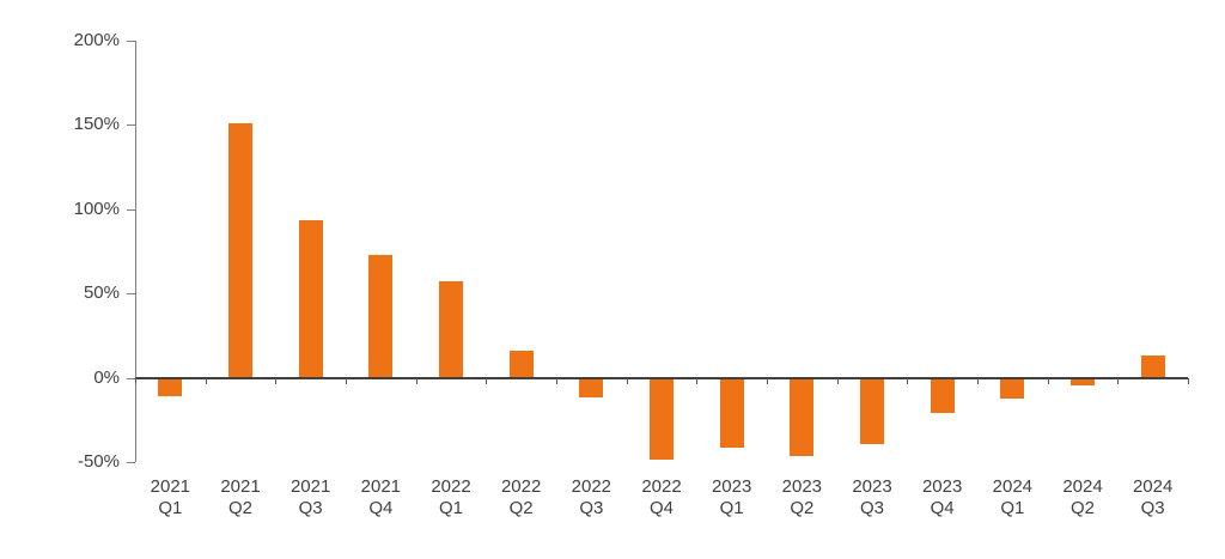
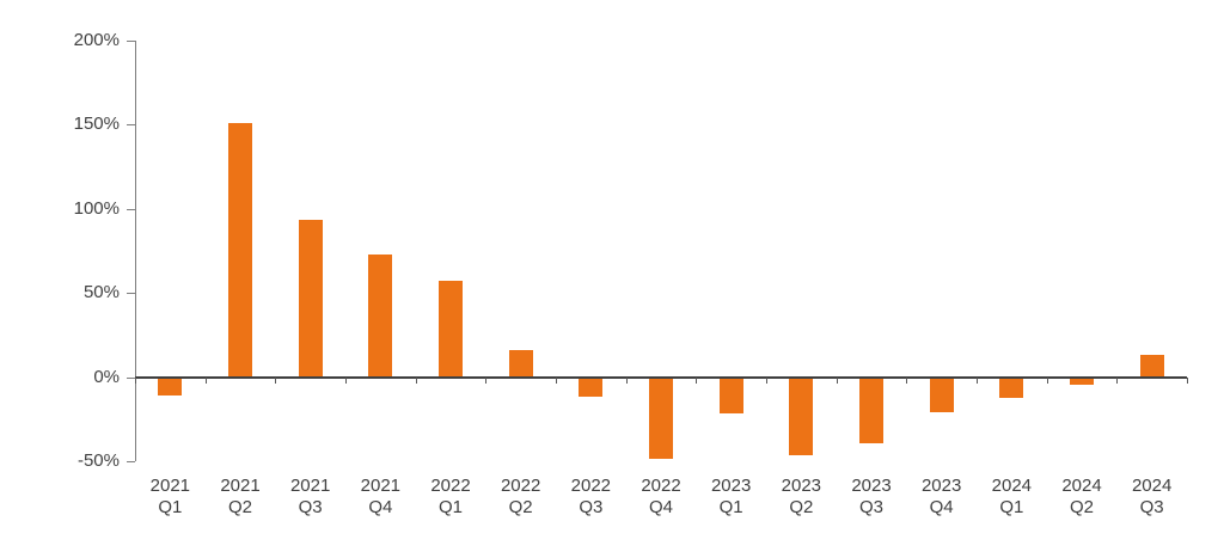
2023 Q1: -41% -> -21%
